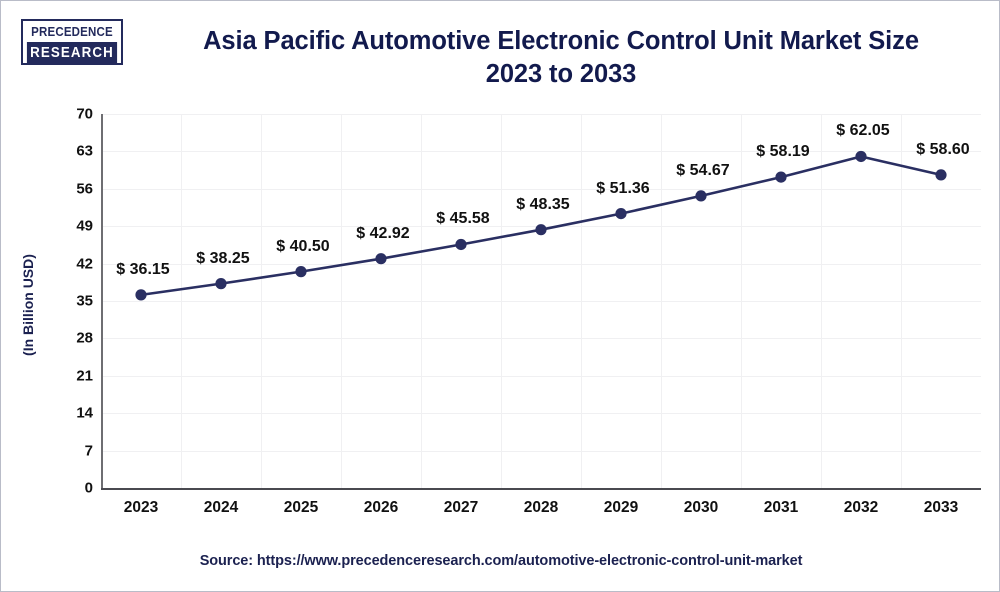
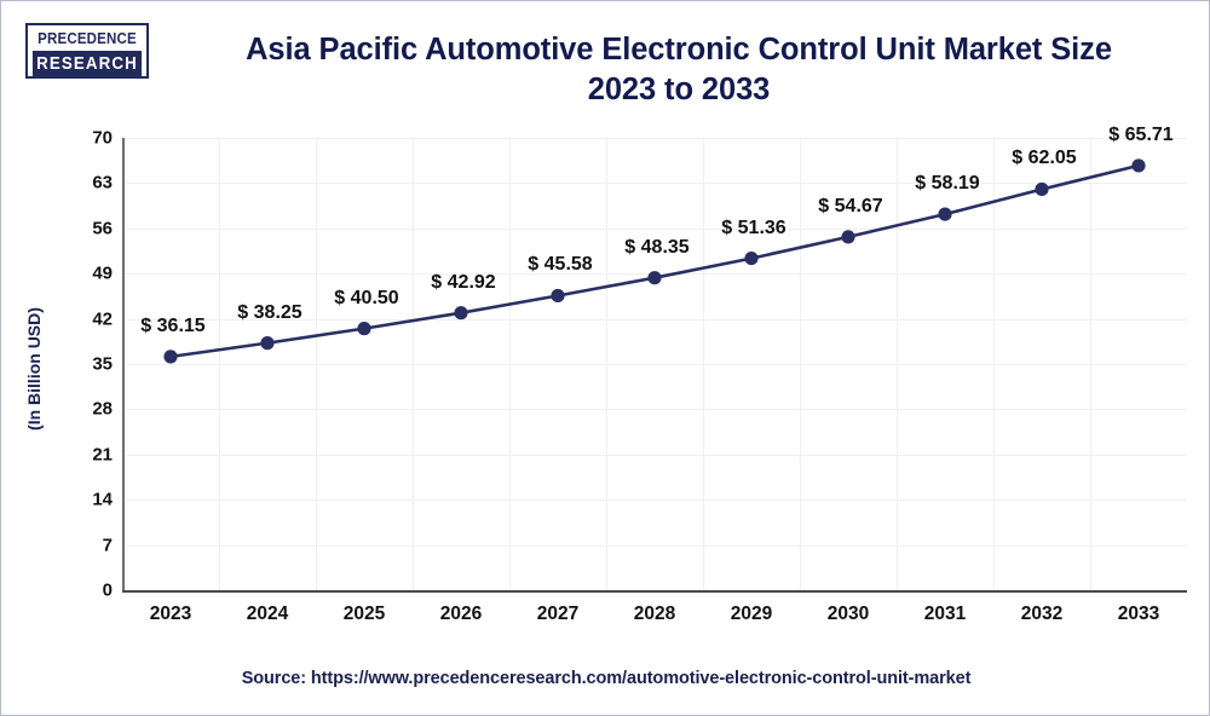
2033: 58.60 -> 65.71
